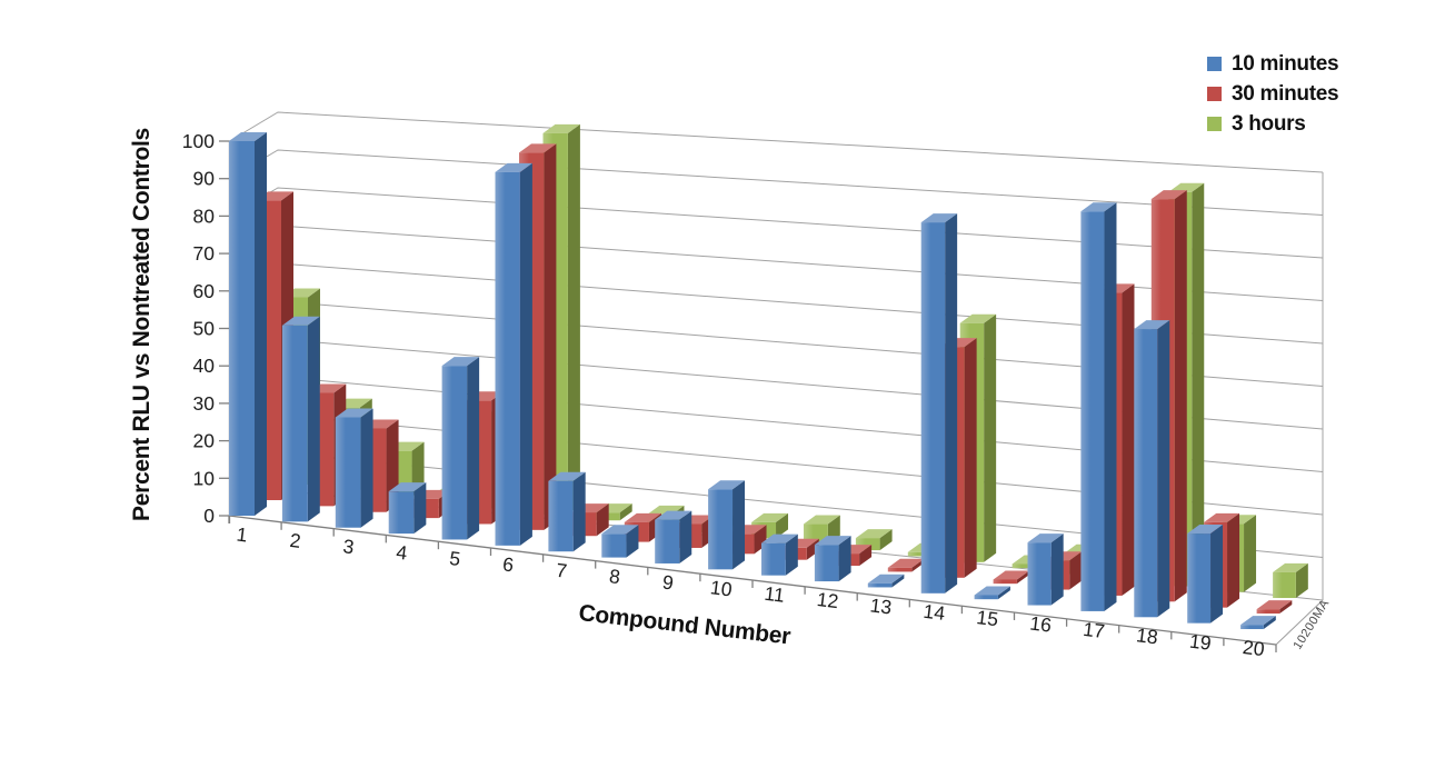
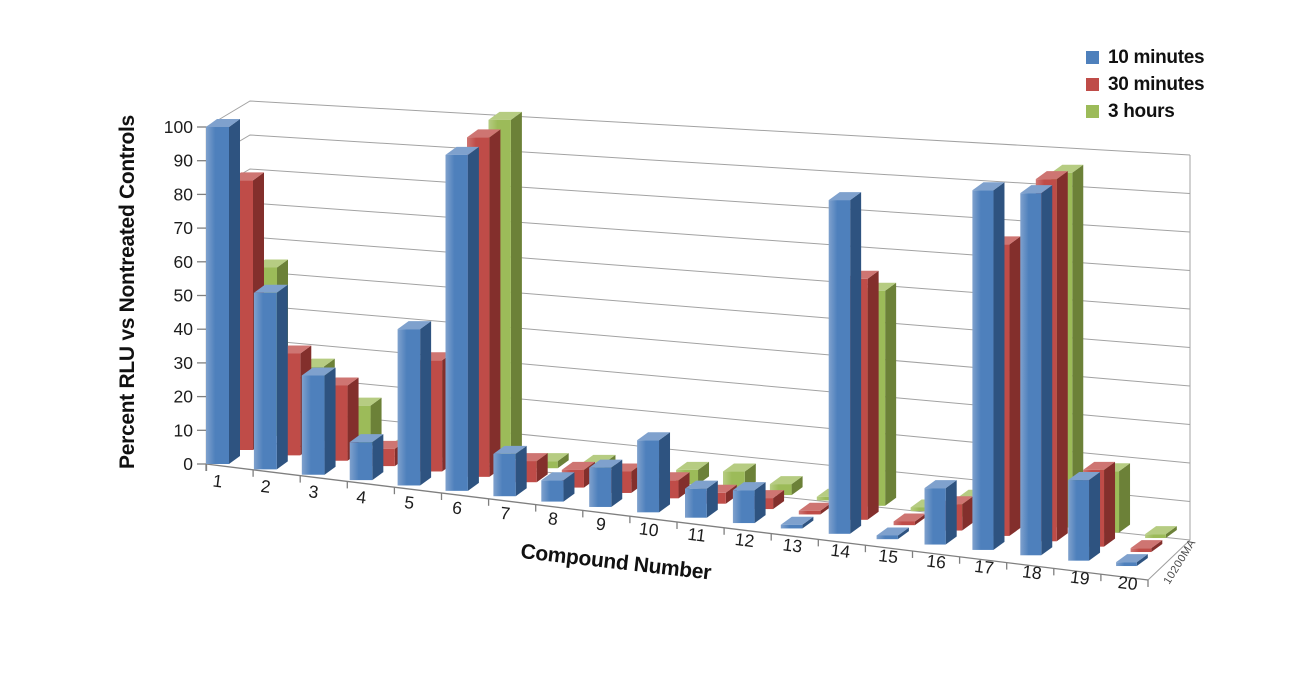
10 minutes/7: 18 -> 12
30 minutes/14: 56 -> 65
30 minutes/17: 72 -> 77
3 hours/17: 15 -> 28
10 minutes/18: 68 -> 95
3 hours/20: 6 -> 1
